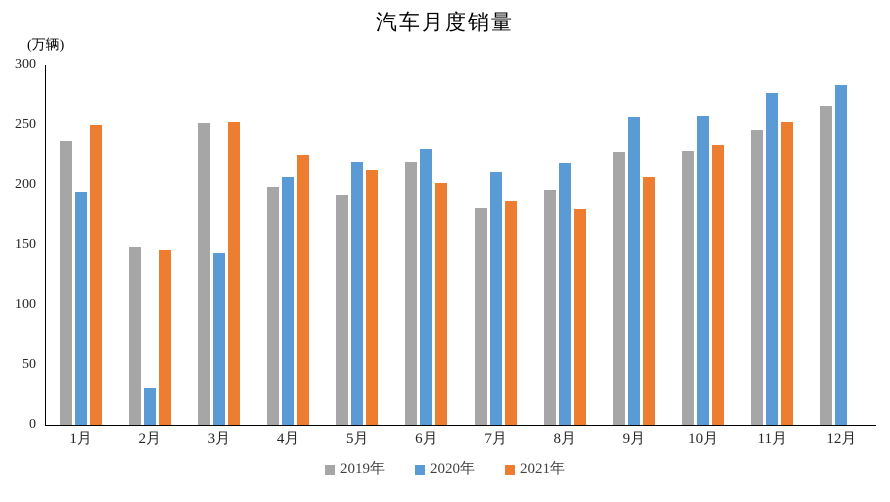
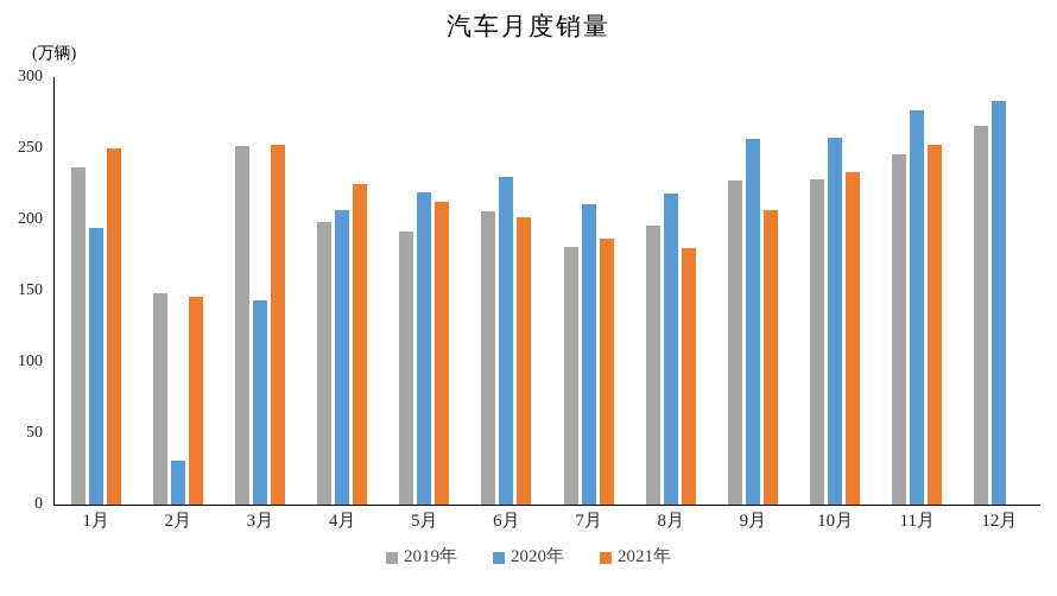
2019年/6月: 219 -> 206
